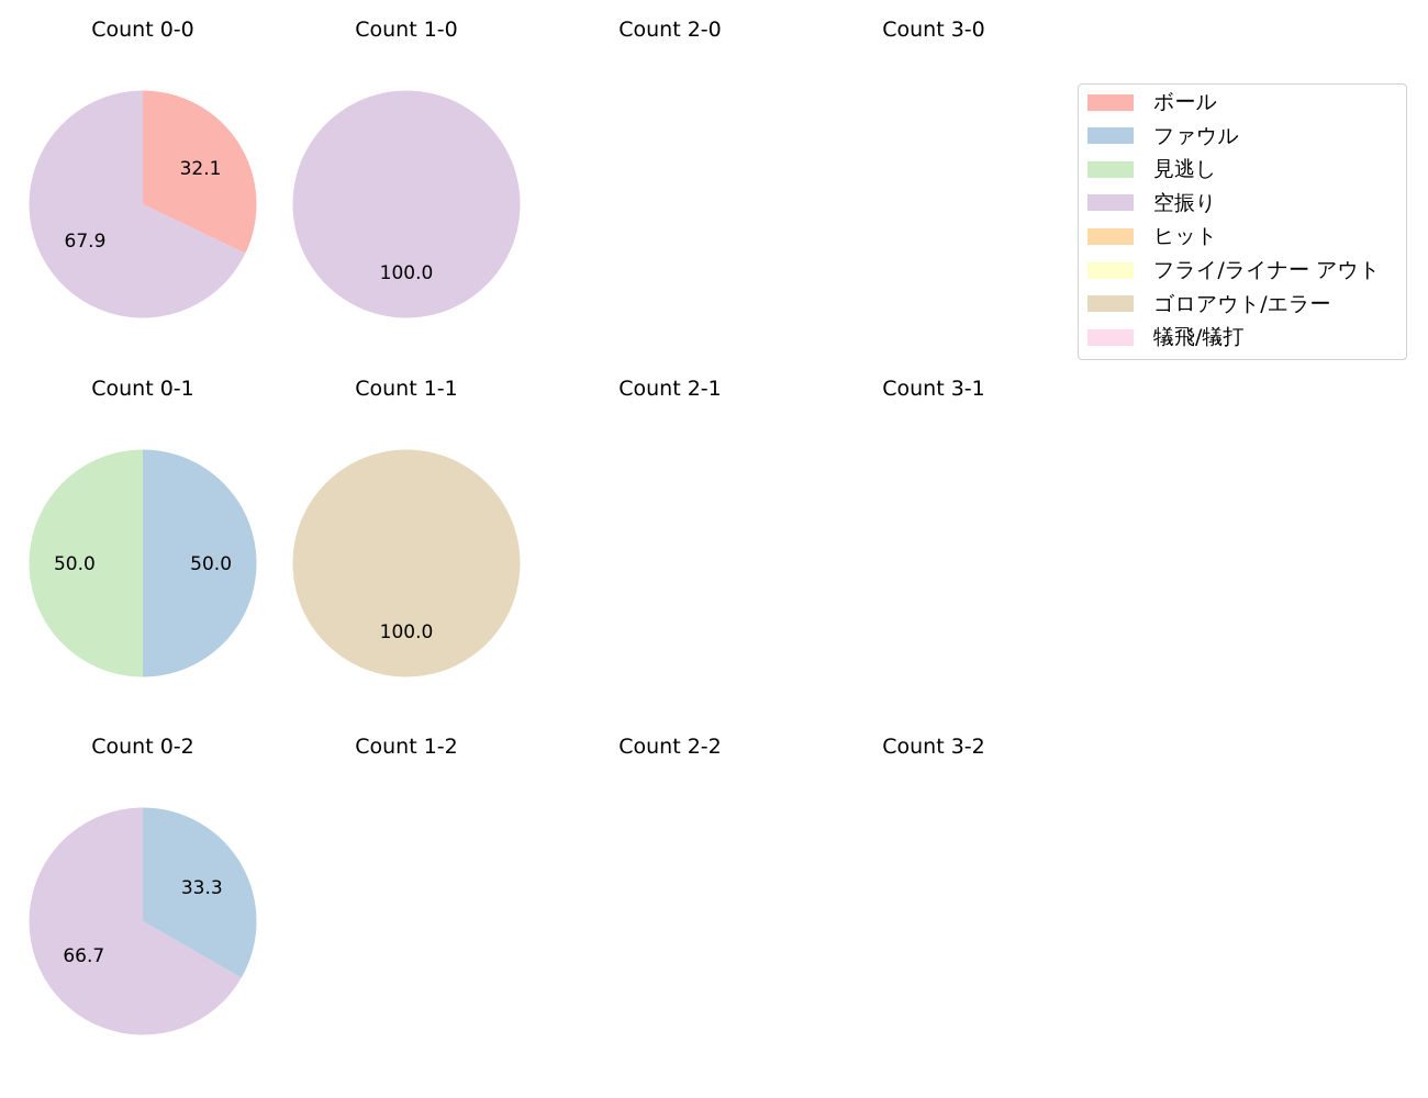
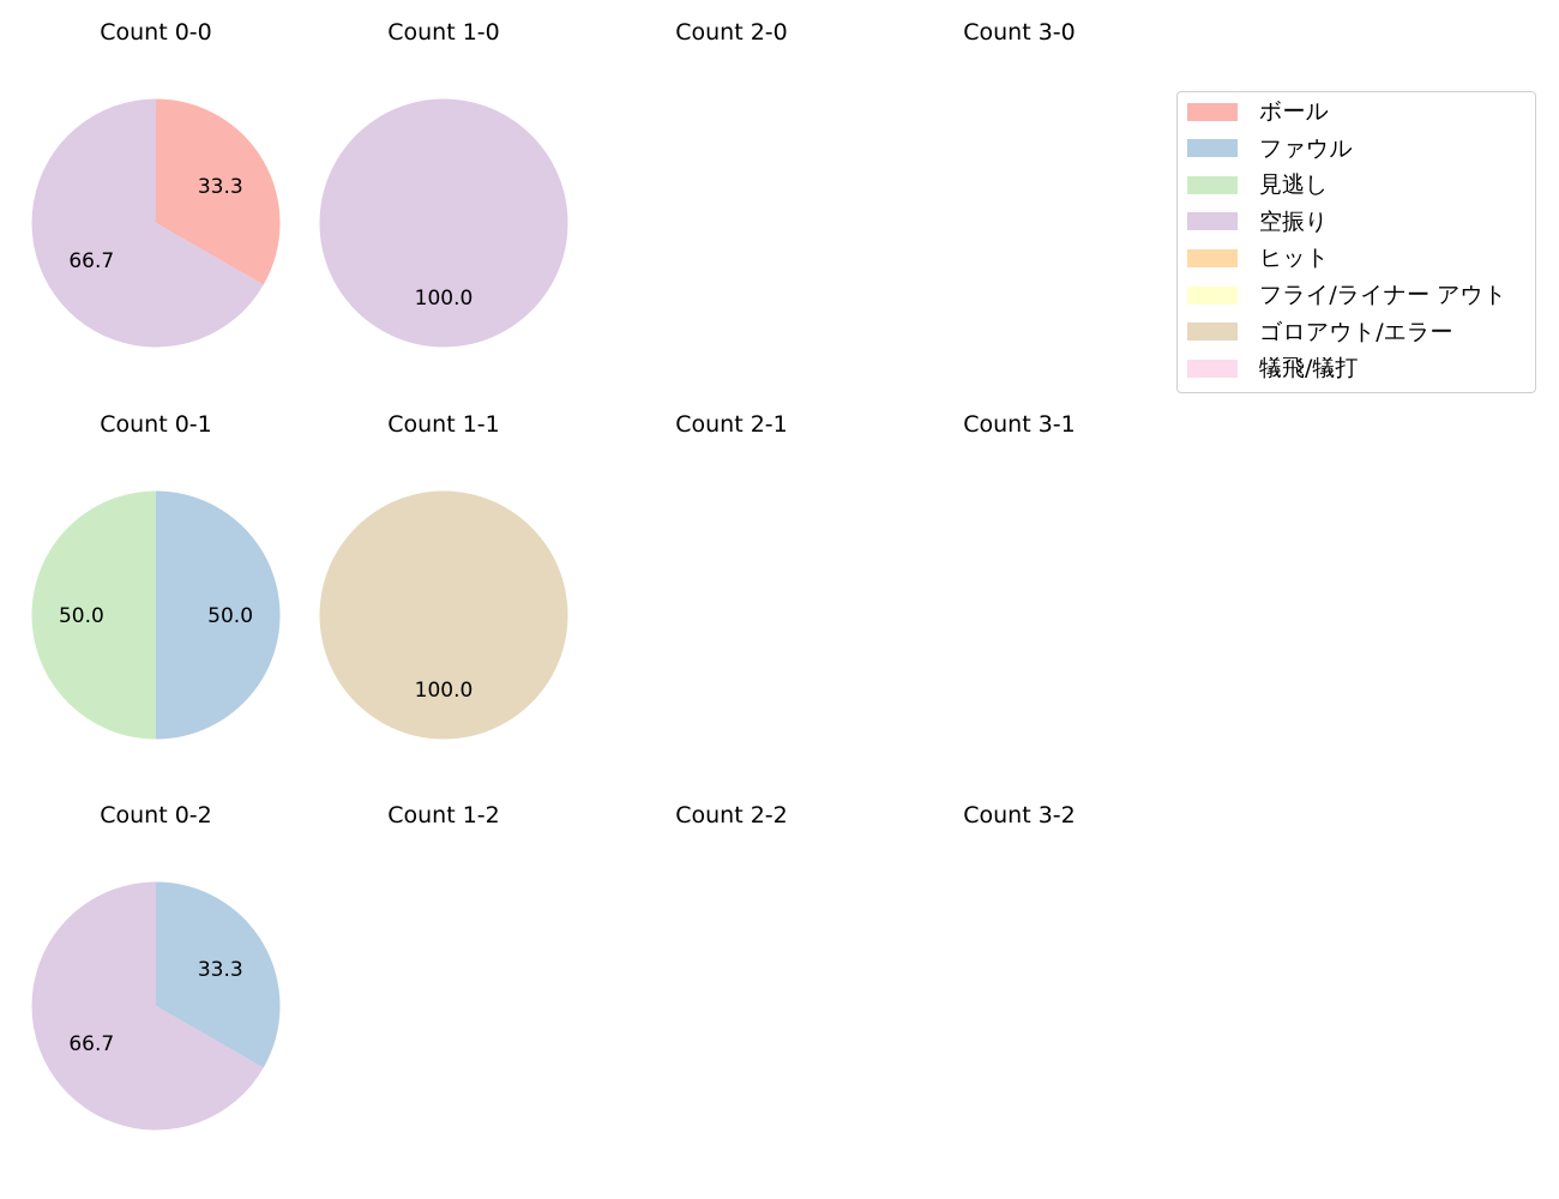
Count 0-0/ボール: 32.1 -> 33.3
Count 0-0/空振り: 67.9 -> 66.7
